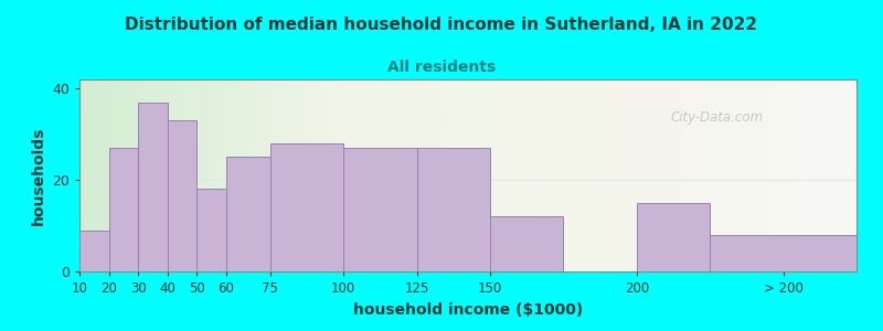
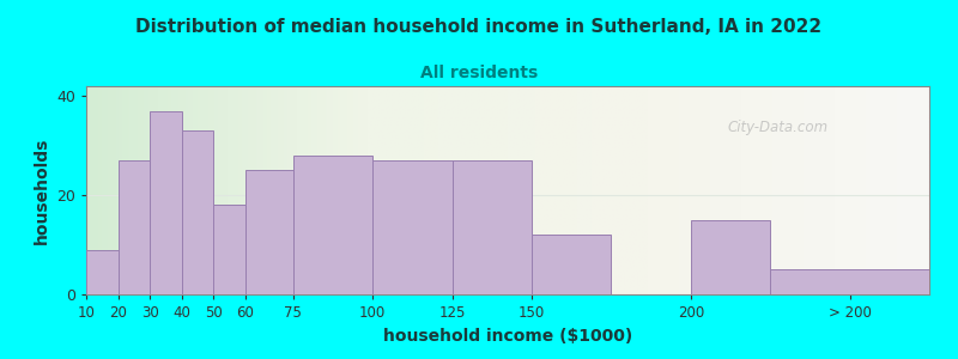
> 200: 8 -> 5
